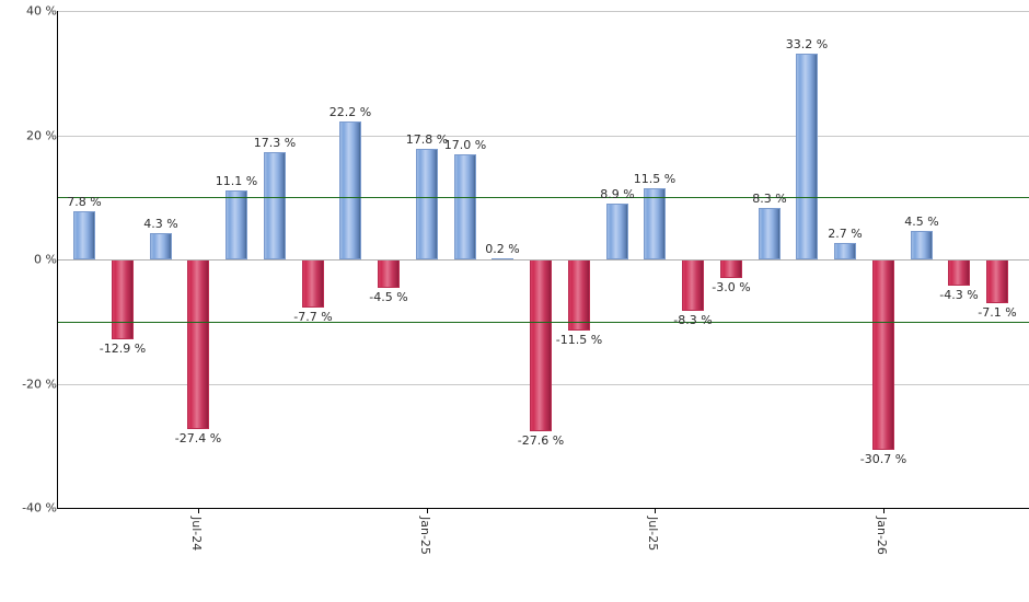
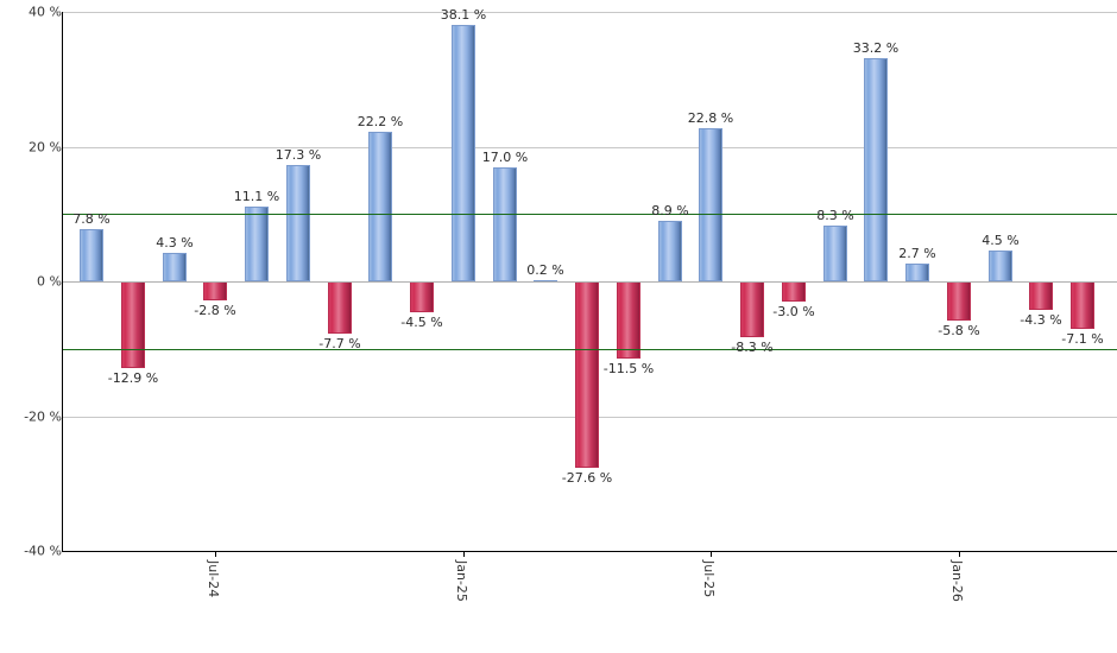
Jul-24: -27.4 -> -2.8
Jan-25: 17.8 -> 38.1
Jul-25: 11.5 -> 22.8
Jan-26: -30.7 -> -5.8
